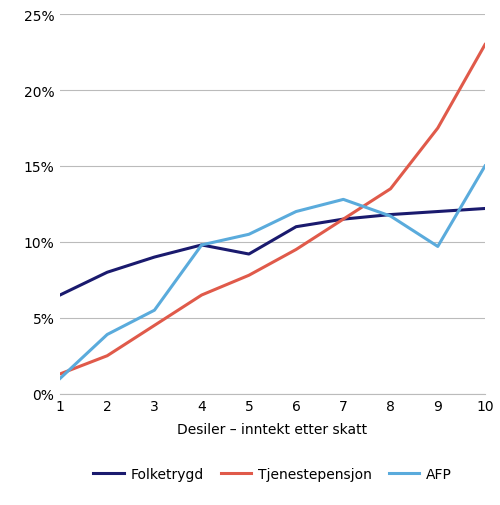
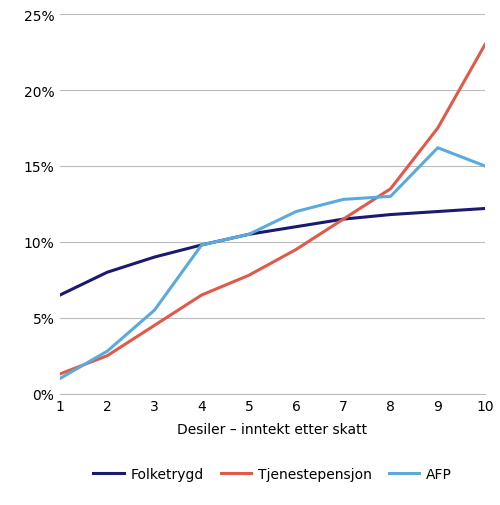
AFP/2: 3.9% -> 2.8%
Folketrygd/5: 9.2% -> 10.5%
AFP/8: 11.7% -> 13.0%
AFP/9: 9.7% -> 16.2%
